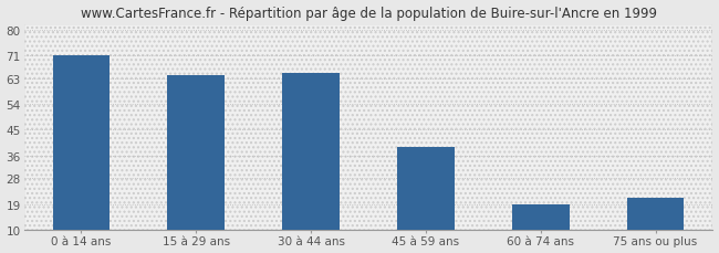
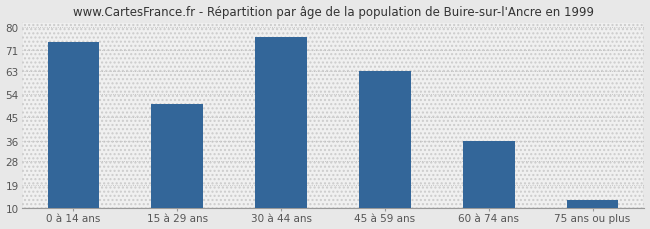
0 à 14 ans: 71 -> 74
15 à 29 ans: 64 -> 50
30 à 44 ans: 65 -> 76
45 à 59 ans: 39 -> 63
60 à 74 ans: 19 -> 36
75 ans ou plus: 21 -> 13
